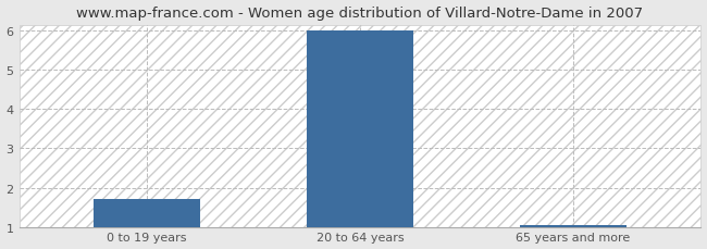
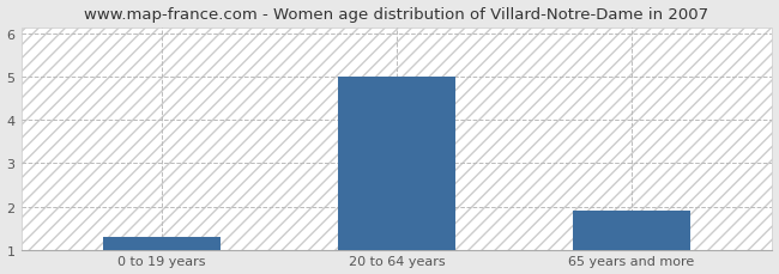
0 to 19 years: 1.70 -> 1.30
20 to 64 years: 6.00 -> 5.00
65 years and more: 1.05 -> 1.90
